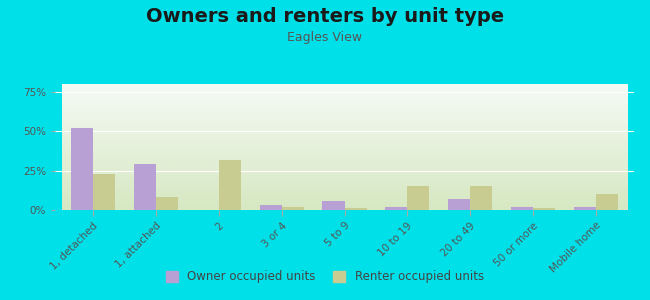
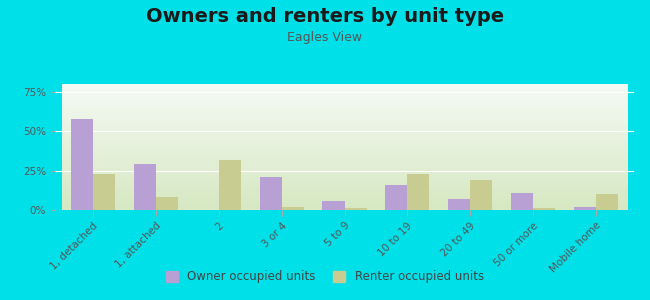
Owner occupied units/1, detached: 52% -> 58%
Owner occupied units/3 or 4: 3% -> 21%
Owner occupied units/10 to 19: 2% -> 16%
Renter occupied units/10 to 19: 15% -> 23%
Renter occupied units/20 to 49: 15% -> 19%
Owner occupied units/50 or more: 2% -> 11%
